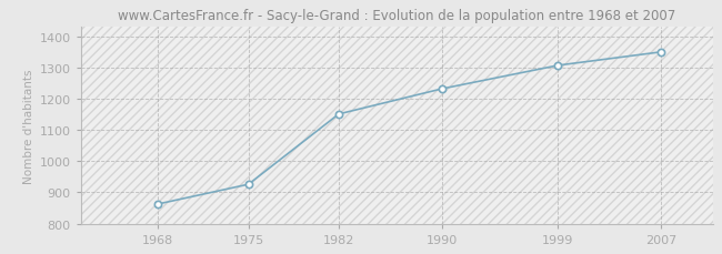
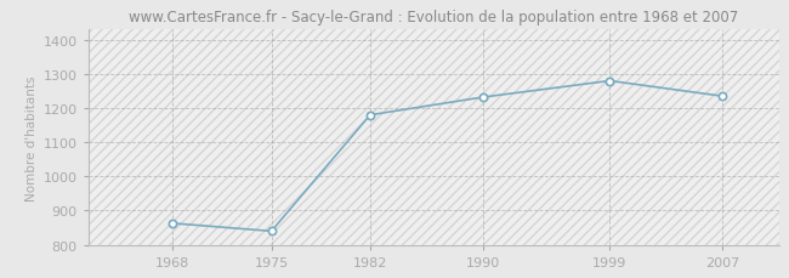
1975: 926 -> 840
1982: 1151 -> 1180
1999: 1307 -> 1280
2007: 1350 -> 1235
